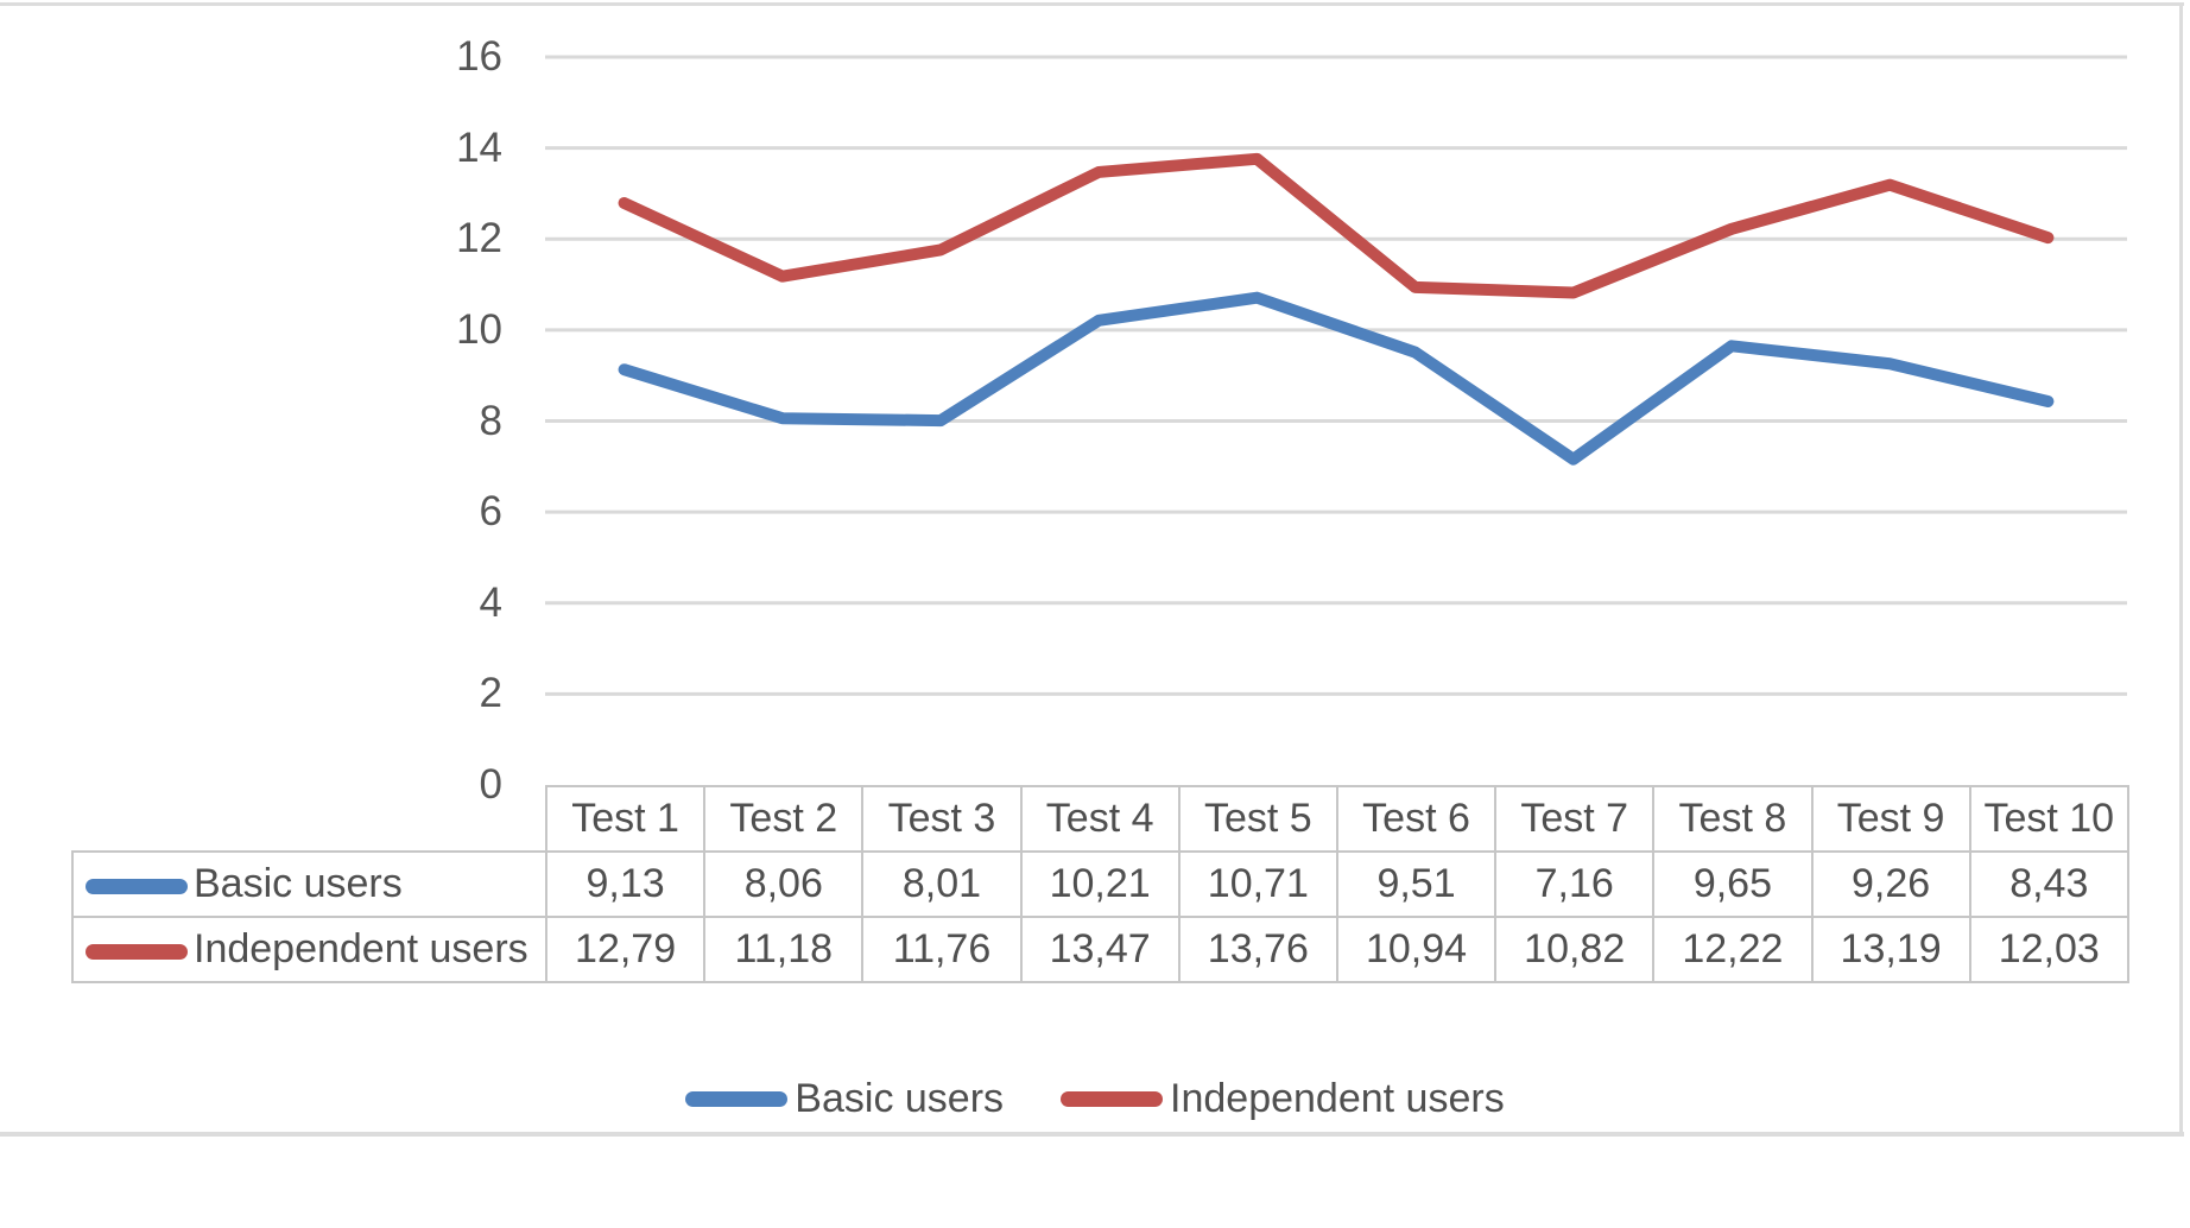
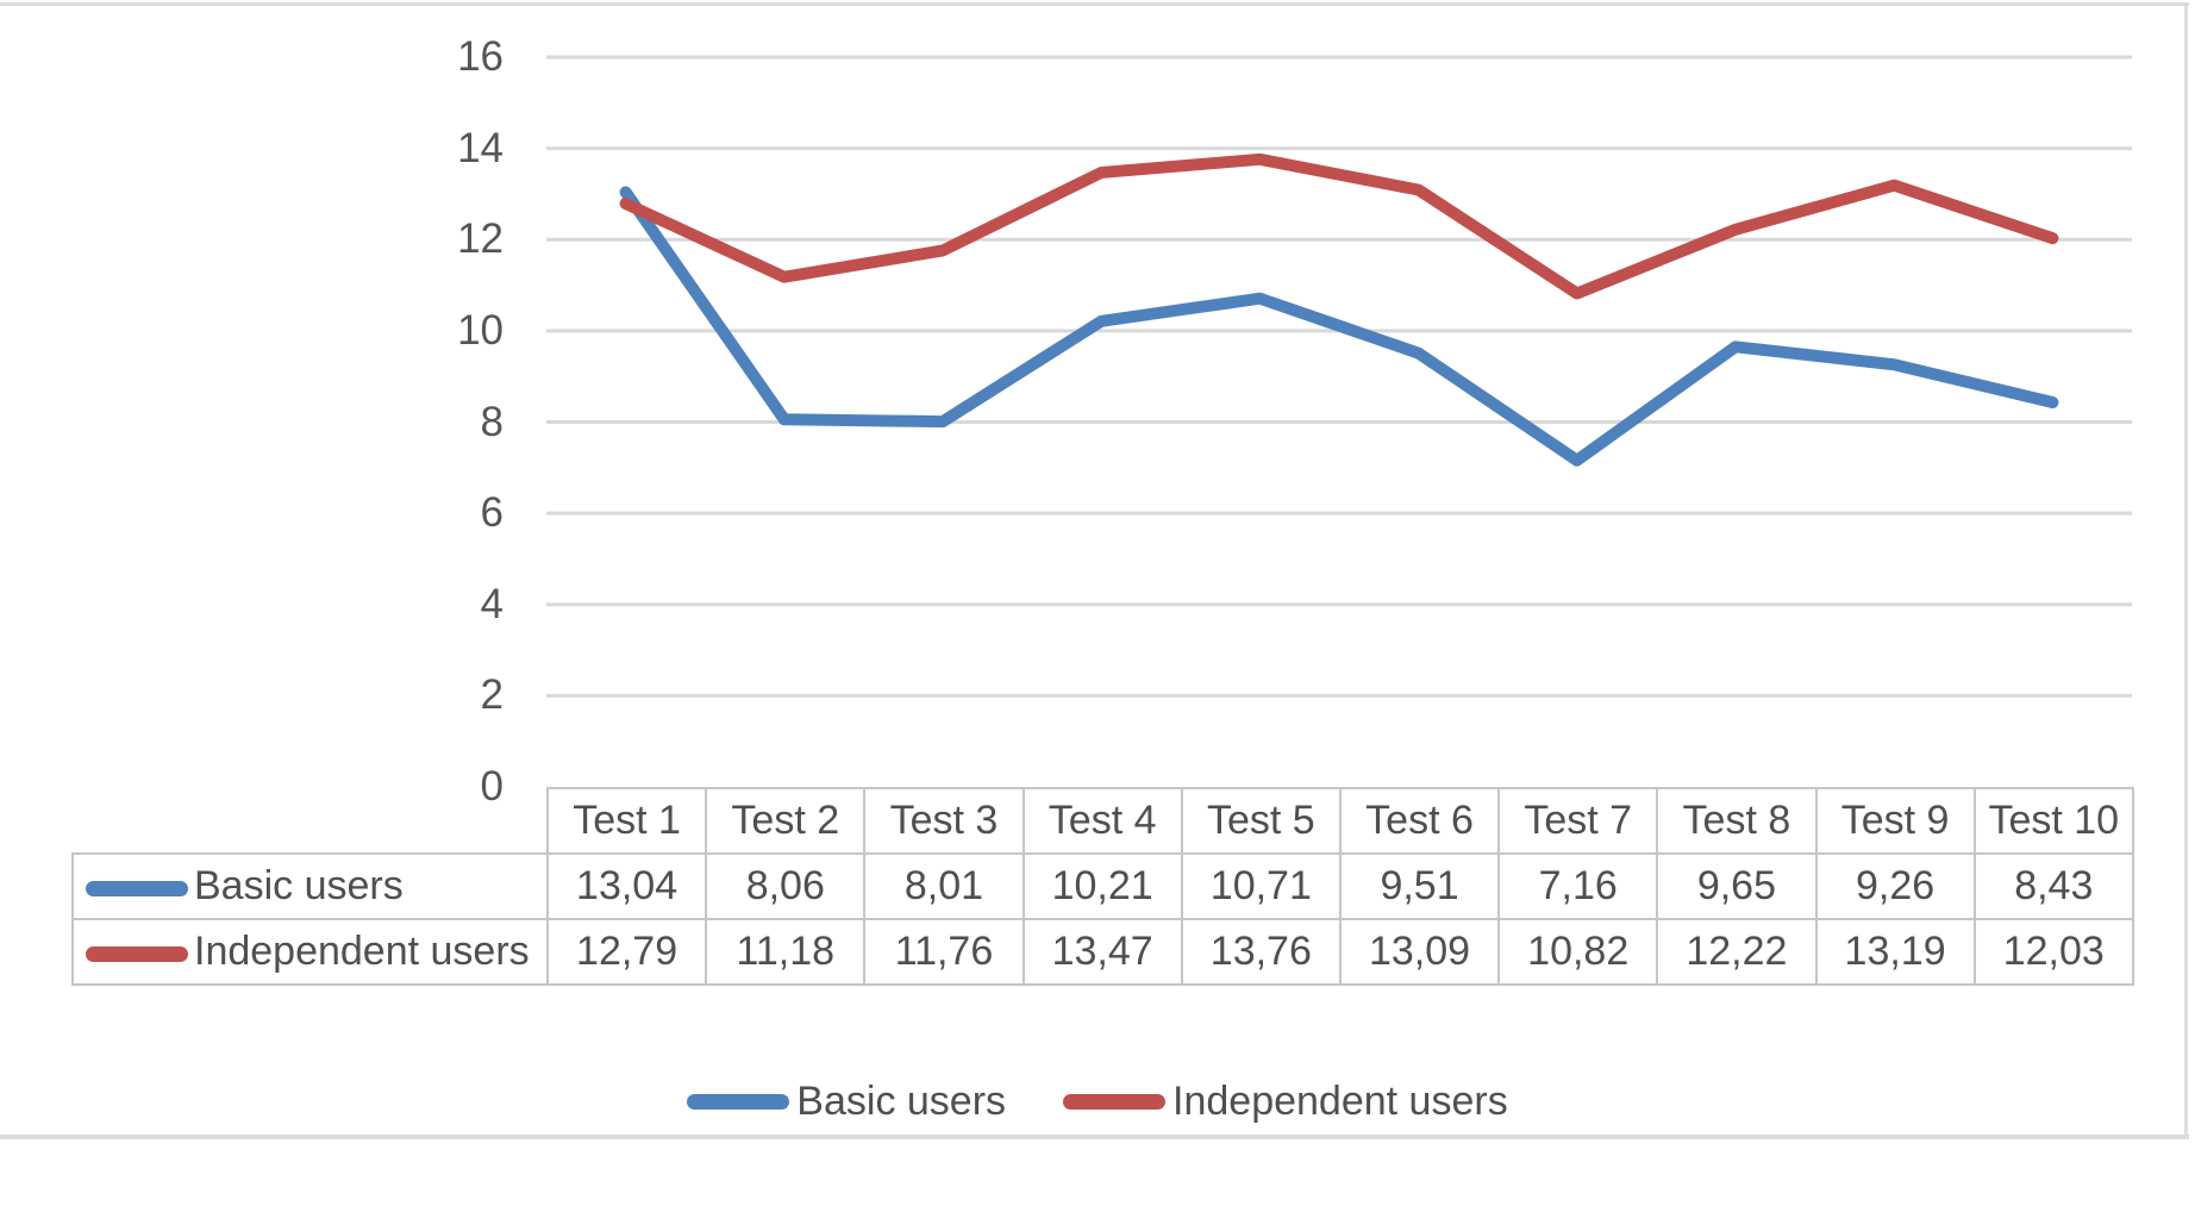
Basic users/Test 1: 9,13 -> 13,04
Independent users/Test 6: 10,94 -> 13,09
